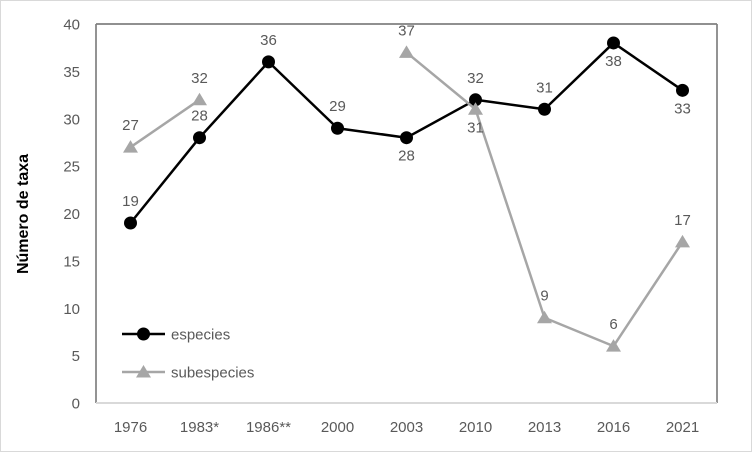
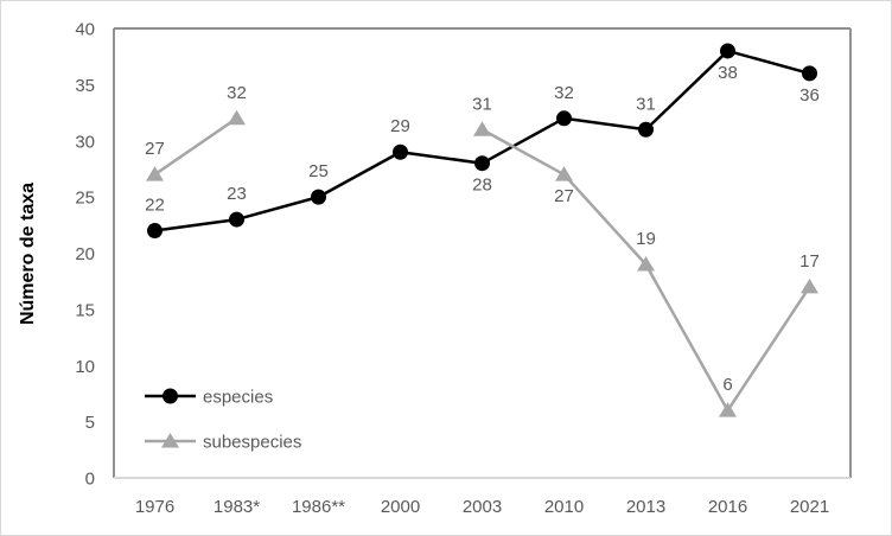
especies/1976: 19 -> 22
especies/1983*: 28 -> 23
especies/1986**: 36 -> 25
subespecies/2003: 37 -> 31
subespecies/2010: 31 -> 27
subespecies/2013: 9 -> 19
especies/2021: 33 -> 36
